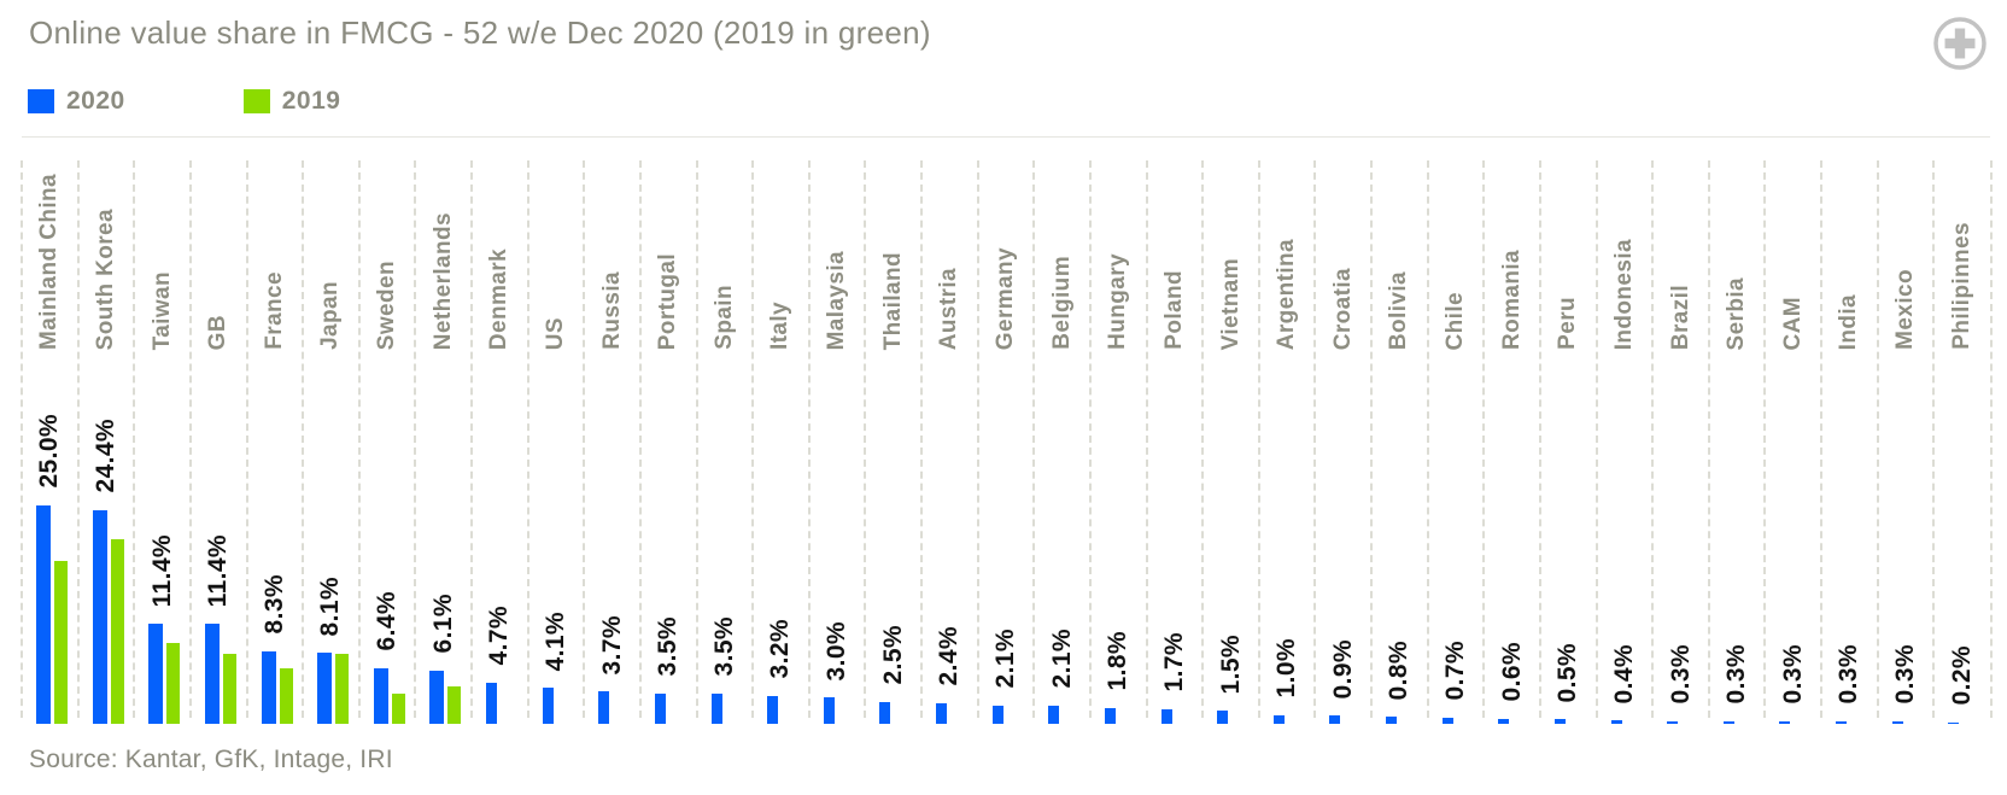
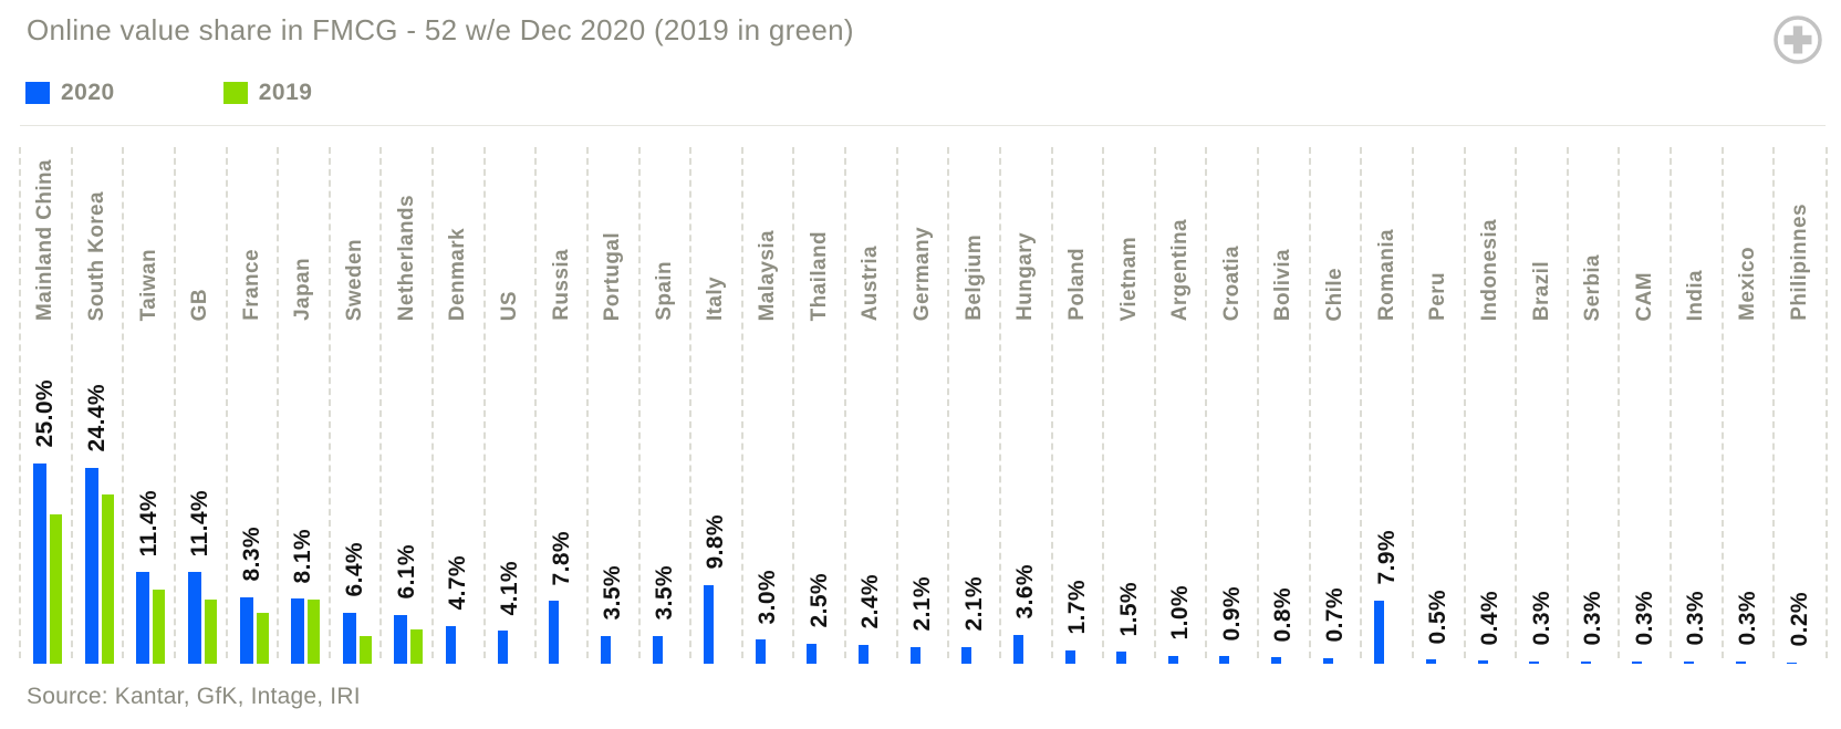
2020/Russia: 3.7% -> 7.8%
2020/Italy: 3.2% -> 9.8%
2020/Hungary: 1.8% -> 3.6%
2020/Romania: 0.6% -> 7.9%
